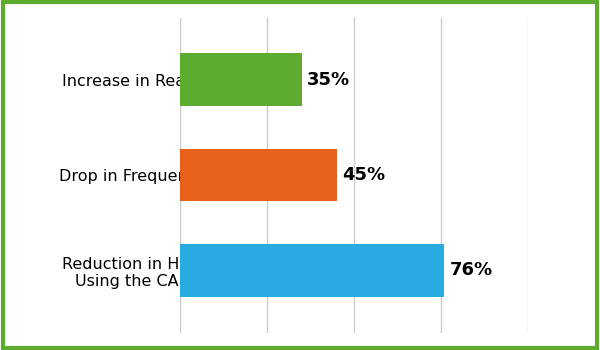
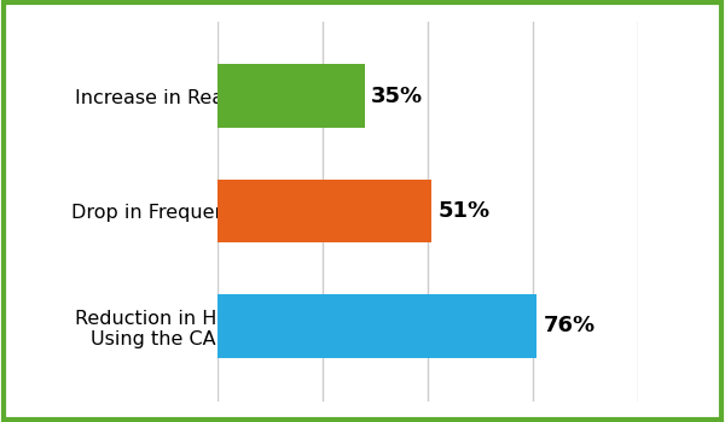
Drop in Frequency of Errors: 45% -> 51%
